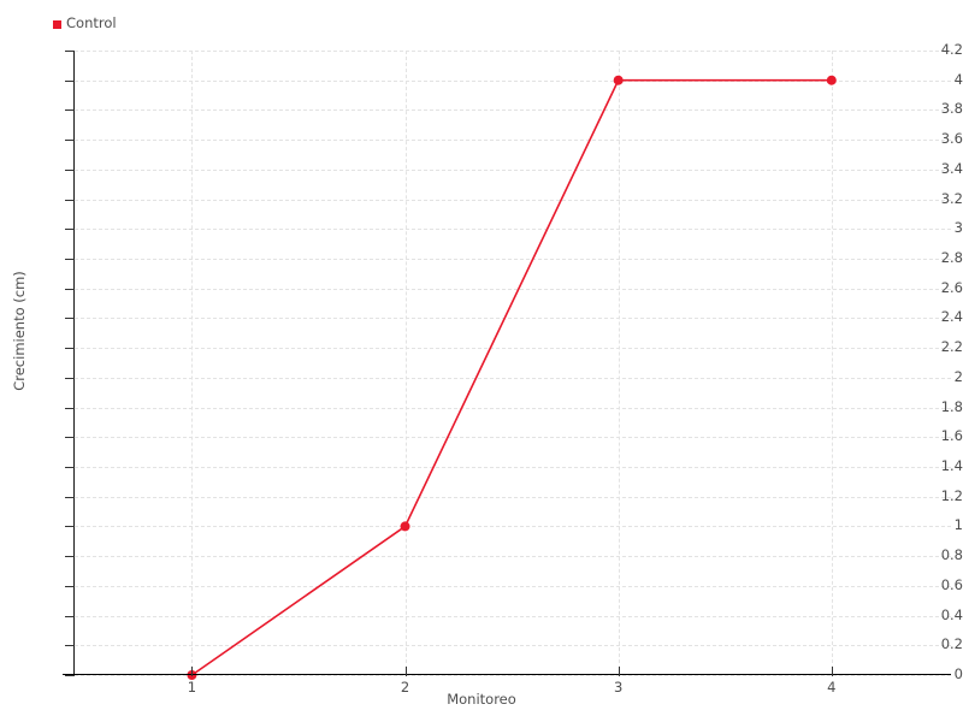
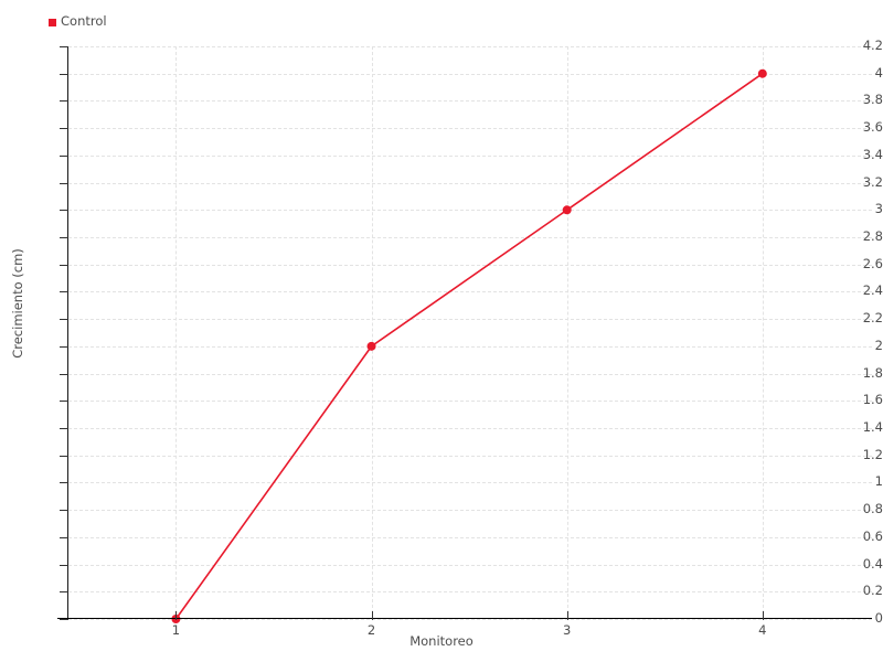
2: 1 -> 2
3: 4 -> 3
